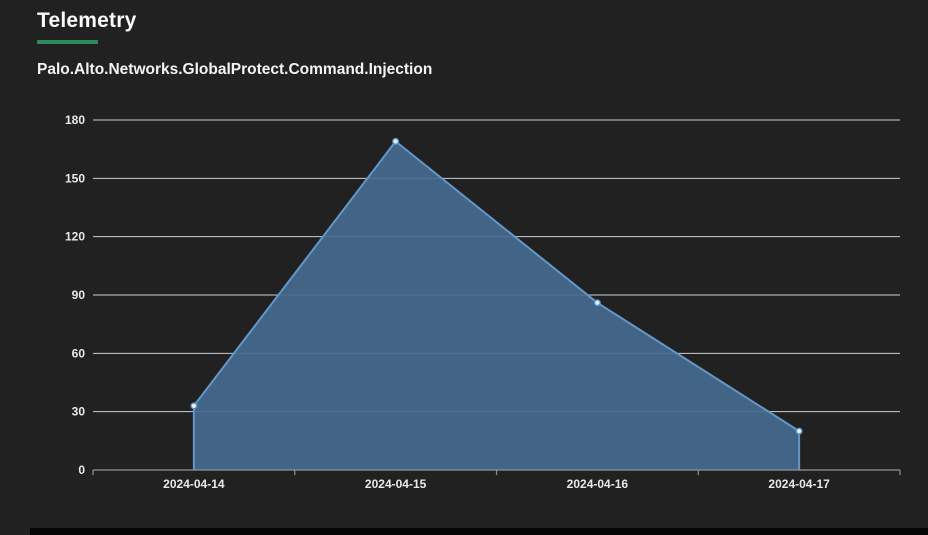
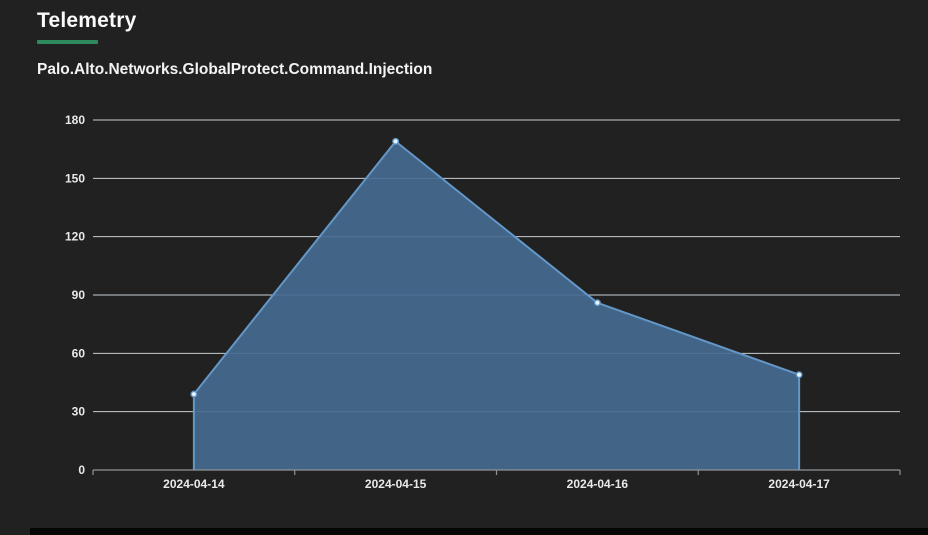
2024-04-14: 33 -> 39
2024-04-17: 20 -> 49
